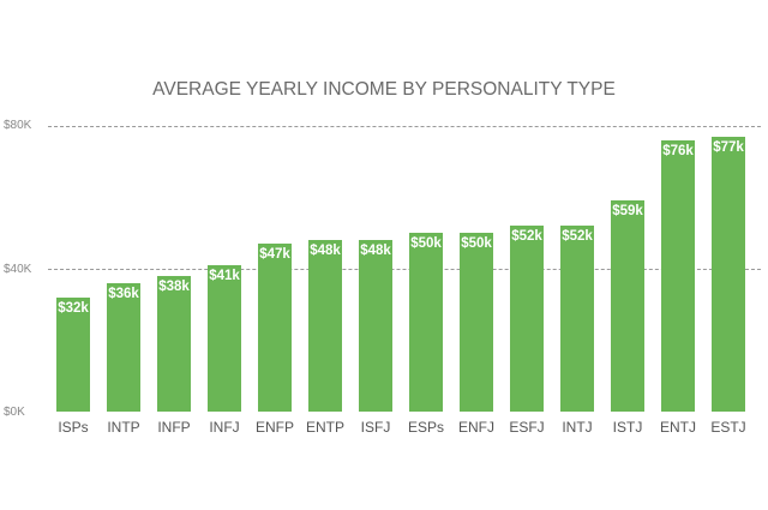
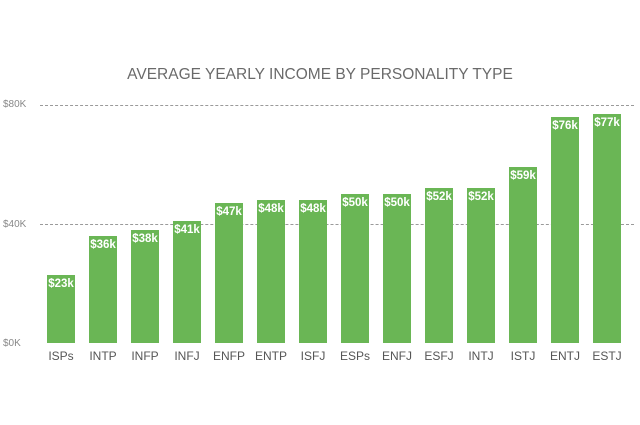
ISPs: $32k -> $23k
